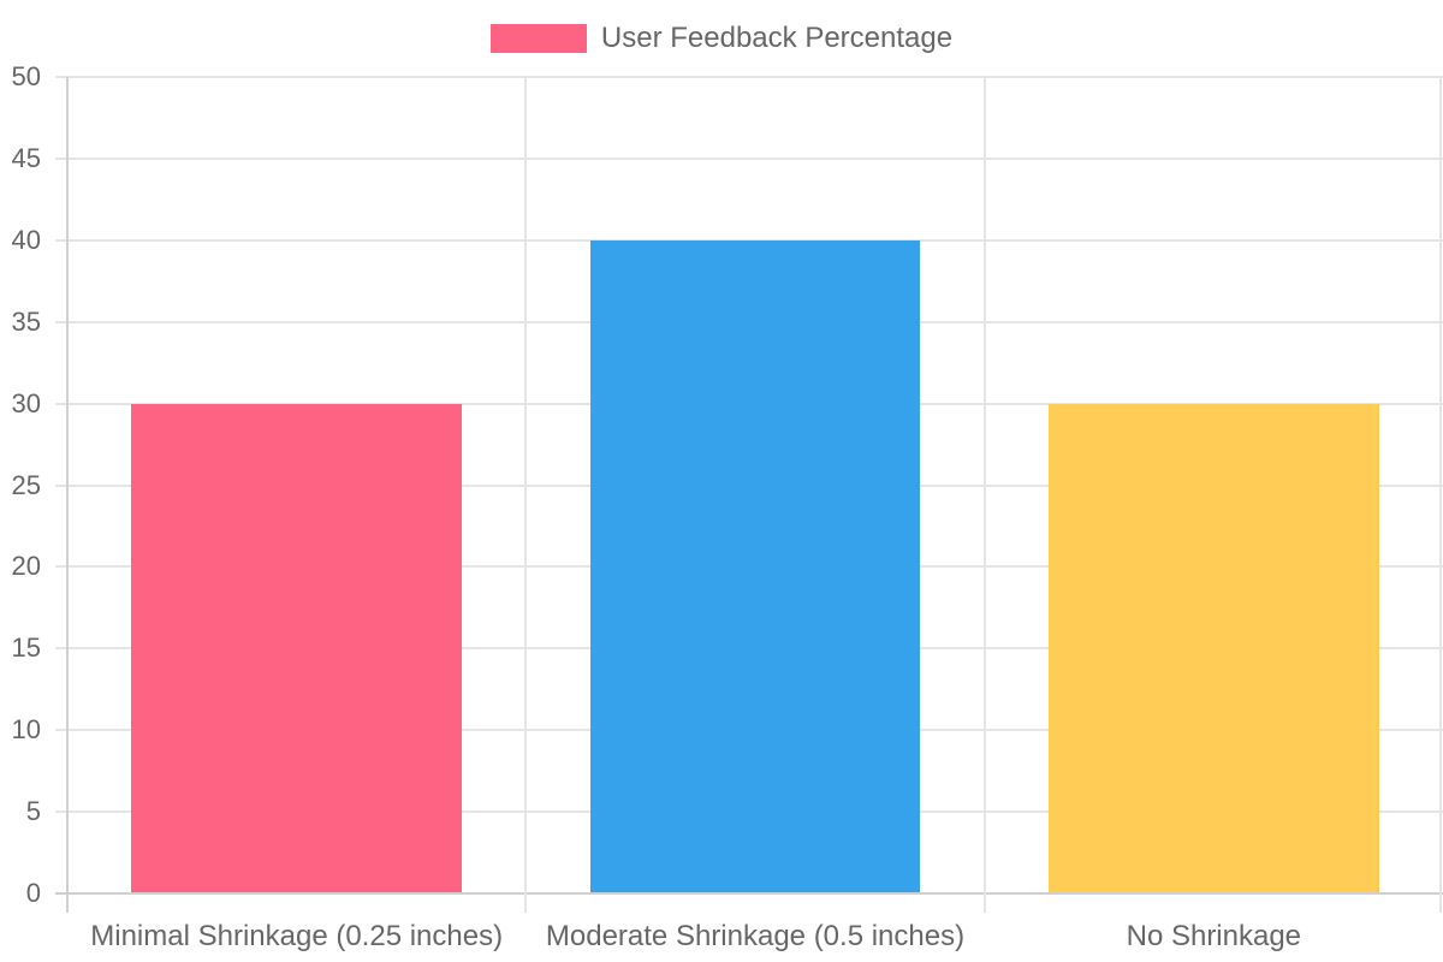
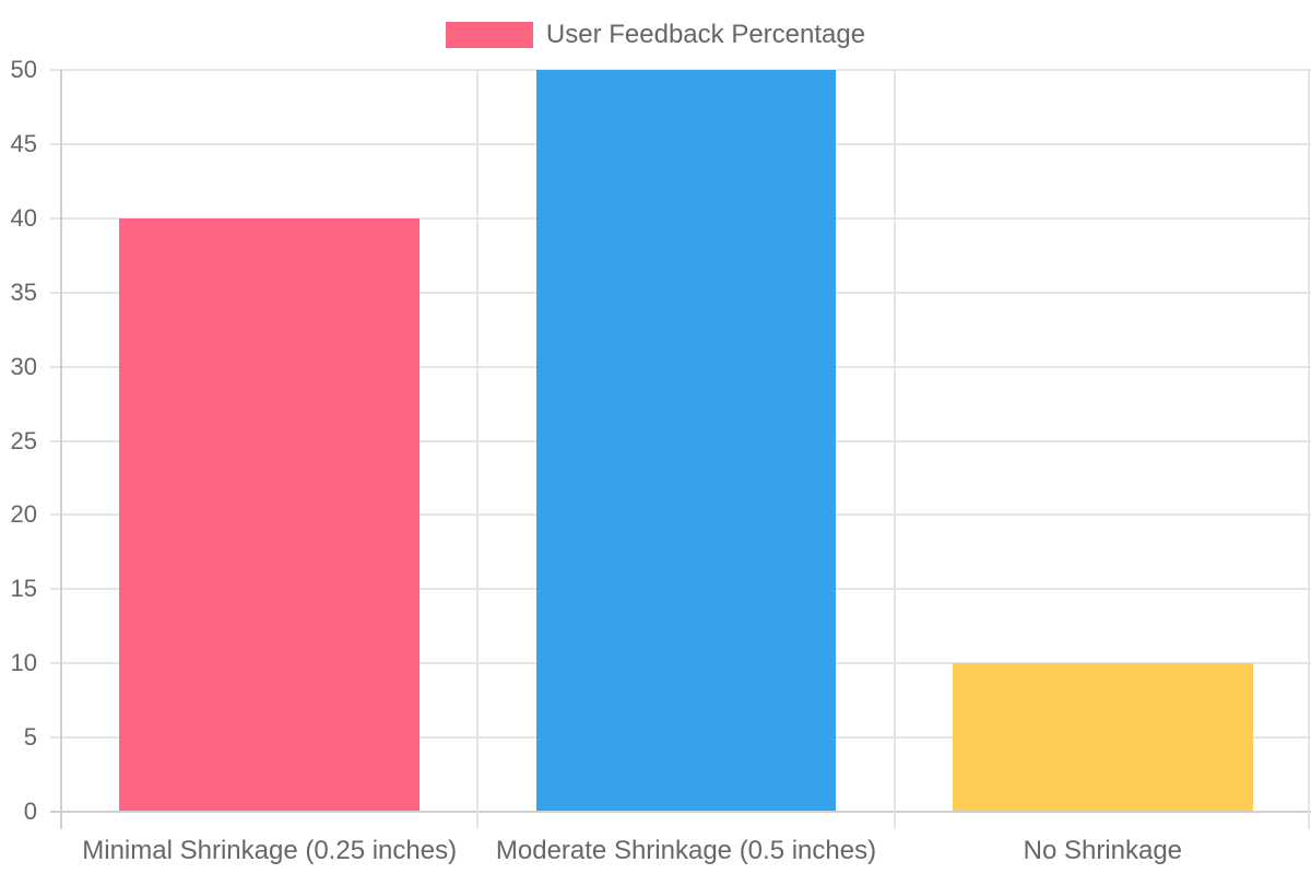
Minimal Shrinkage (0.25 inches): 30 -> 40
Moderate Shrinkage (0.5 inches): 40 -> 50
No Shrinkage: 30 -> 10
